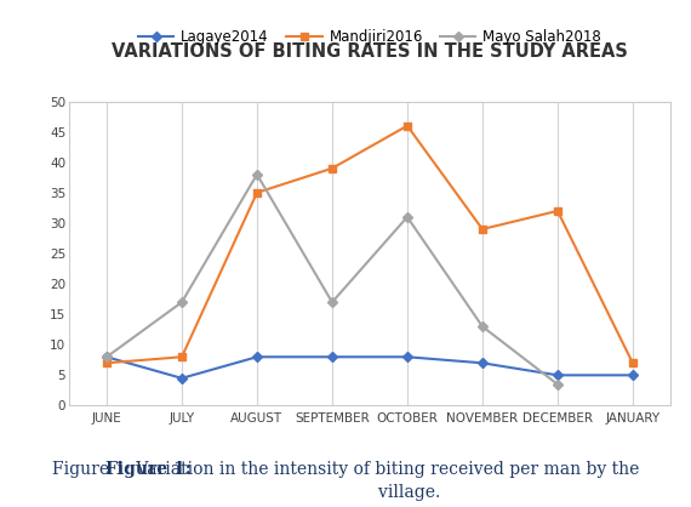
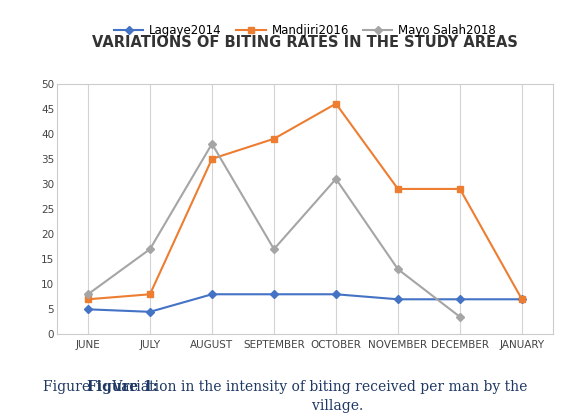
Lagaye2014/JUNE: 8.0 -> 5.0
Lagaye2014/DECEMBER: 5.0 -> 7.0
Mandjiri2016/DECEMBER: 32 -> 29
Lagaye2014/JANUARY: 5.0 -> 7.0
